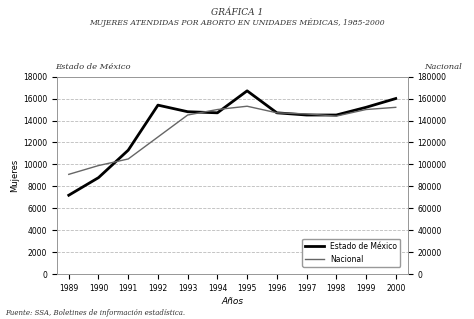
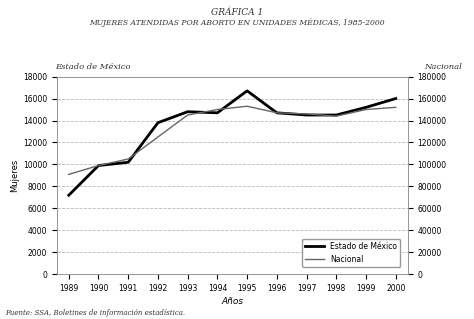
Estado de México/1990: 8800 -> 9900
Estado de México/1991: 11300 -> 10200
Estado de México/1992: 15400 -> 13800
